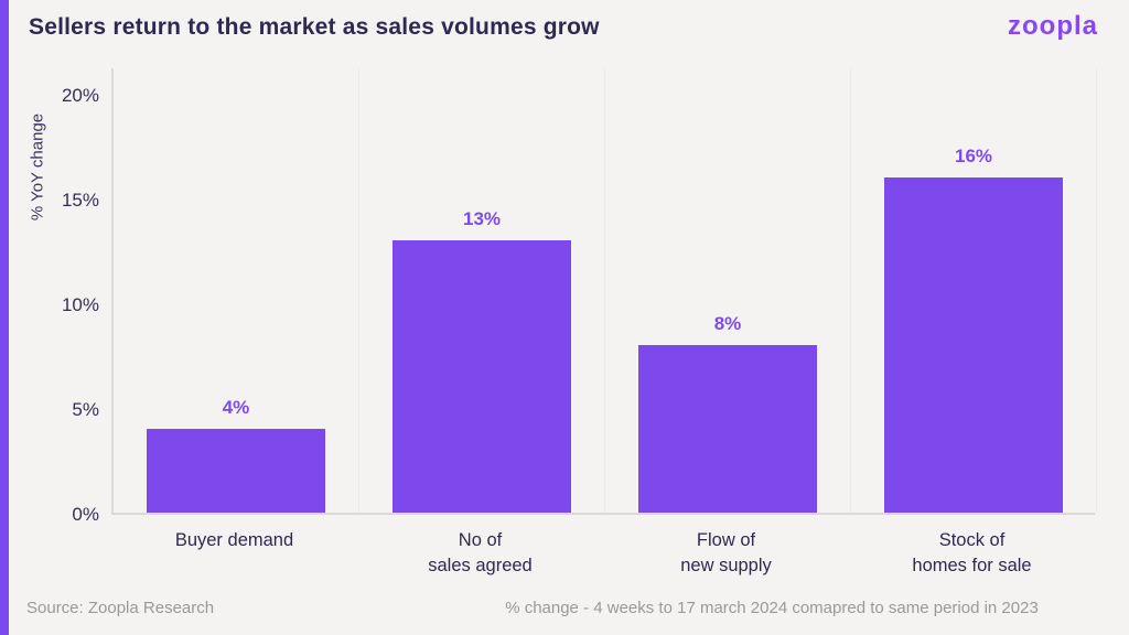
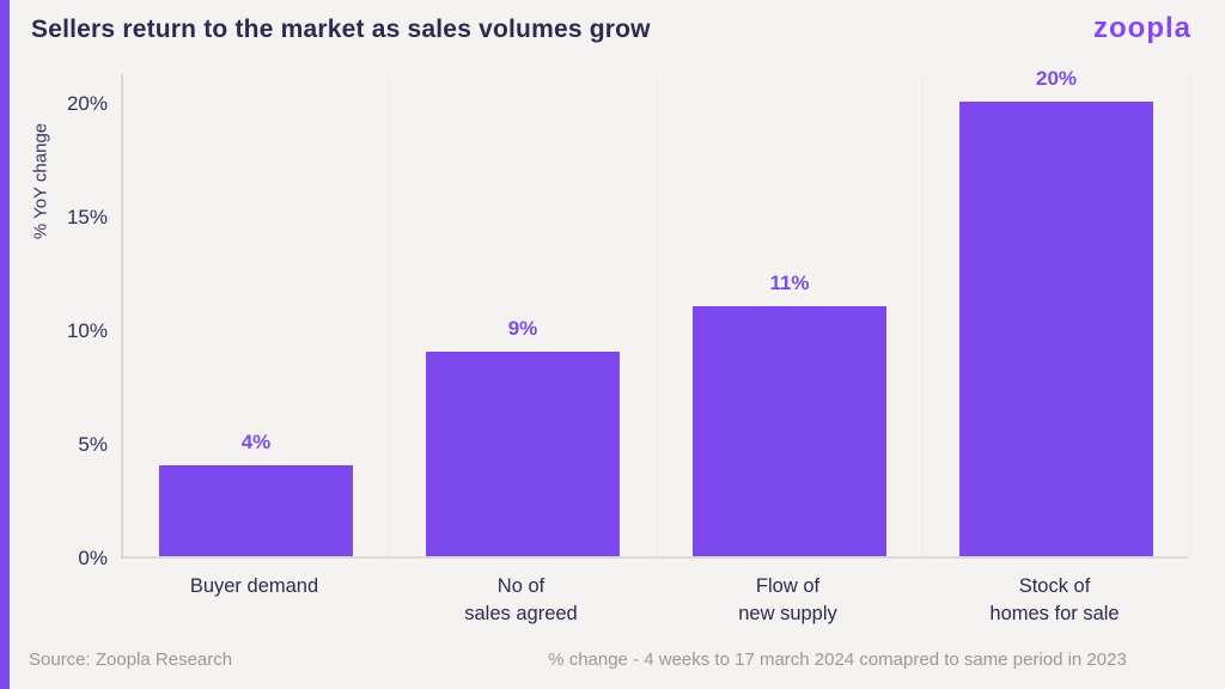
No of sales agreed: 13% -> 9%
Flow of new supply: 8% -> 11%
Stock of homes for sale: 16% -> 20%
